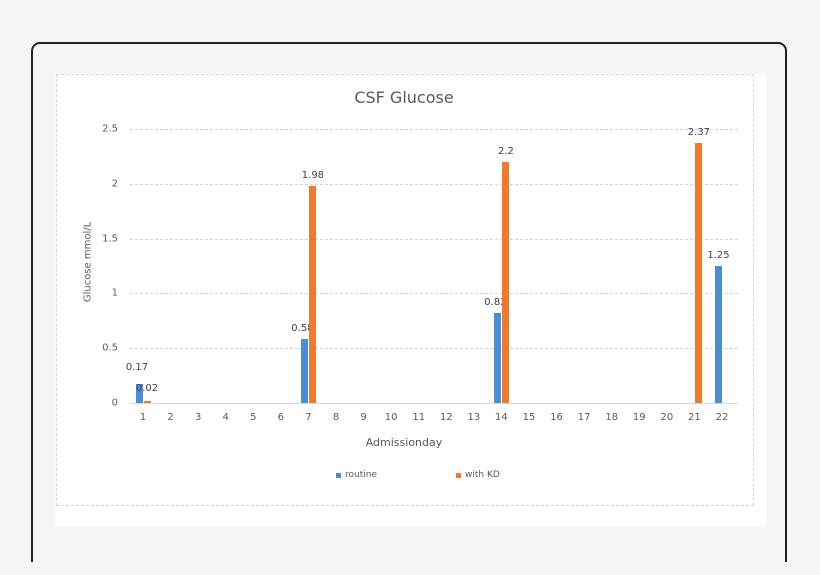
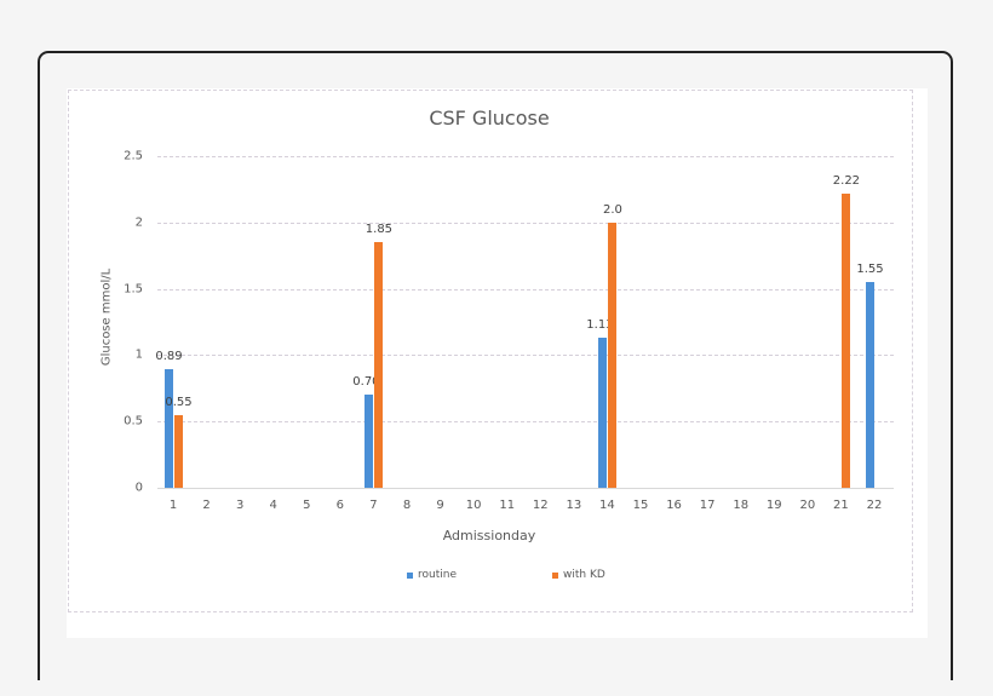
routine/1: 0.17 -> 0.89
with KD/1: 0.02 -> 0.55
routine/7: 0.58 -> 0.70
with KD/7: 1.98 -> 1.85
routine/14: 0.82 -> 1.13
with KD/14: 2.2 -> 2.0
with KD/21: 2.37 -> 2.22
routine/22: 1.25 -> 1.55
